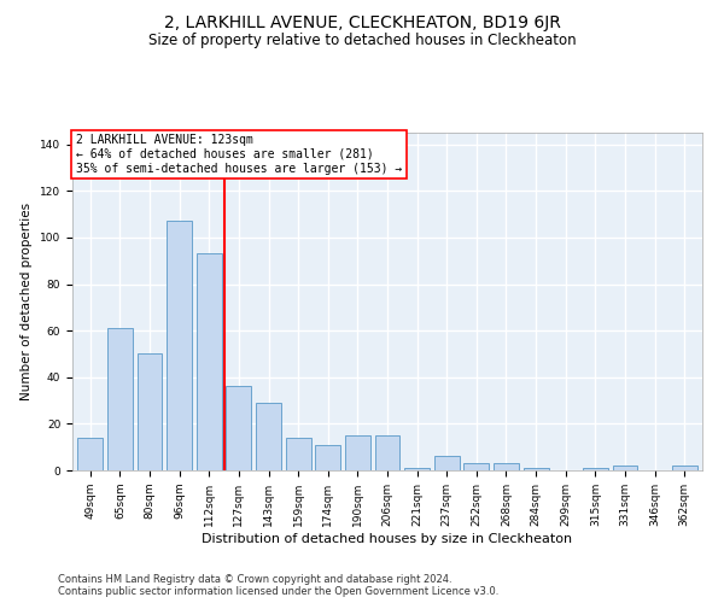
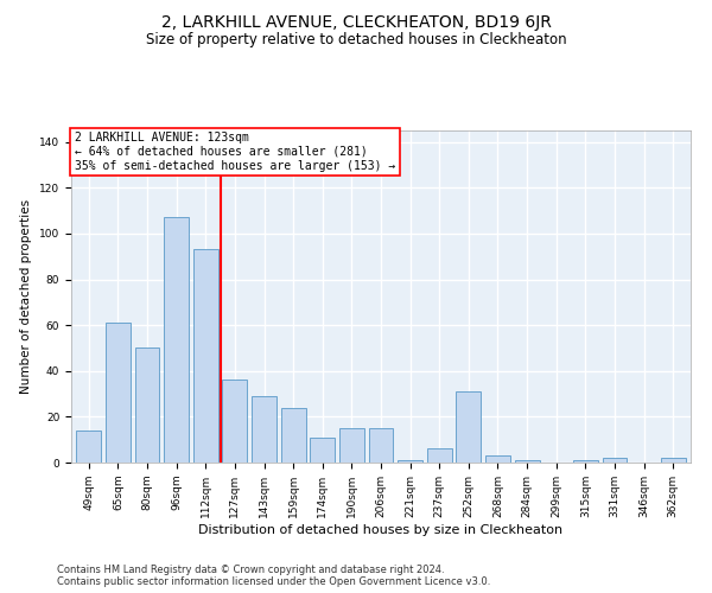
159sqm: 14 -> 24
252sqm: 3 -> 31
